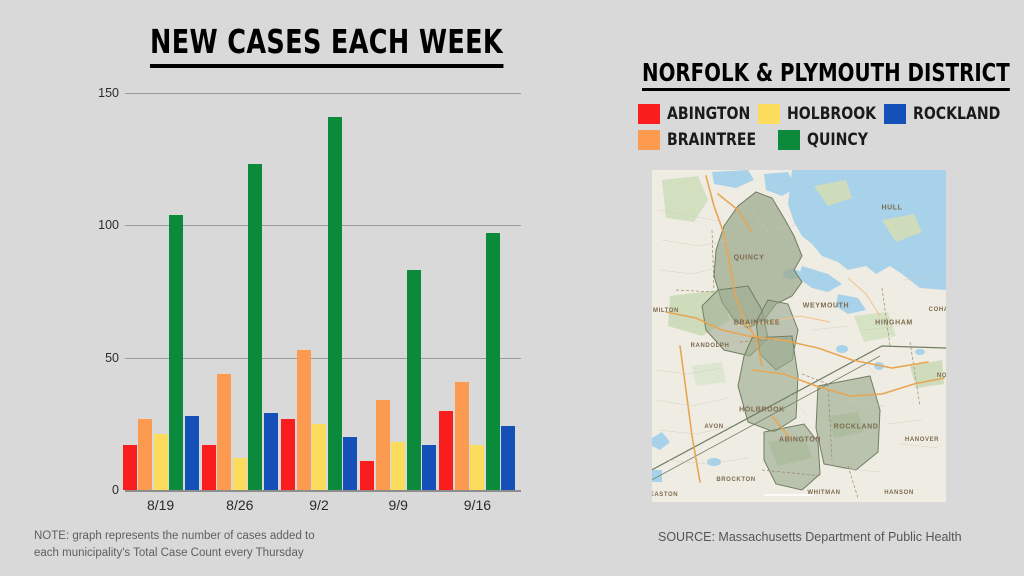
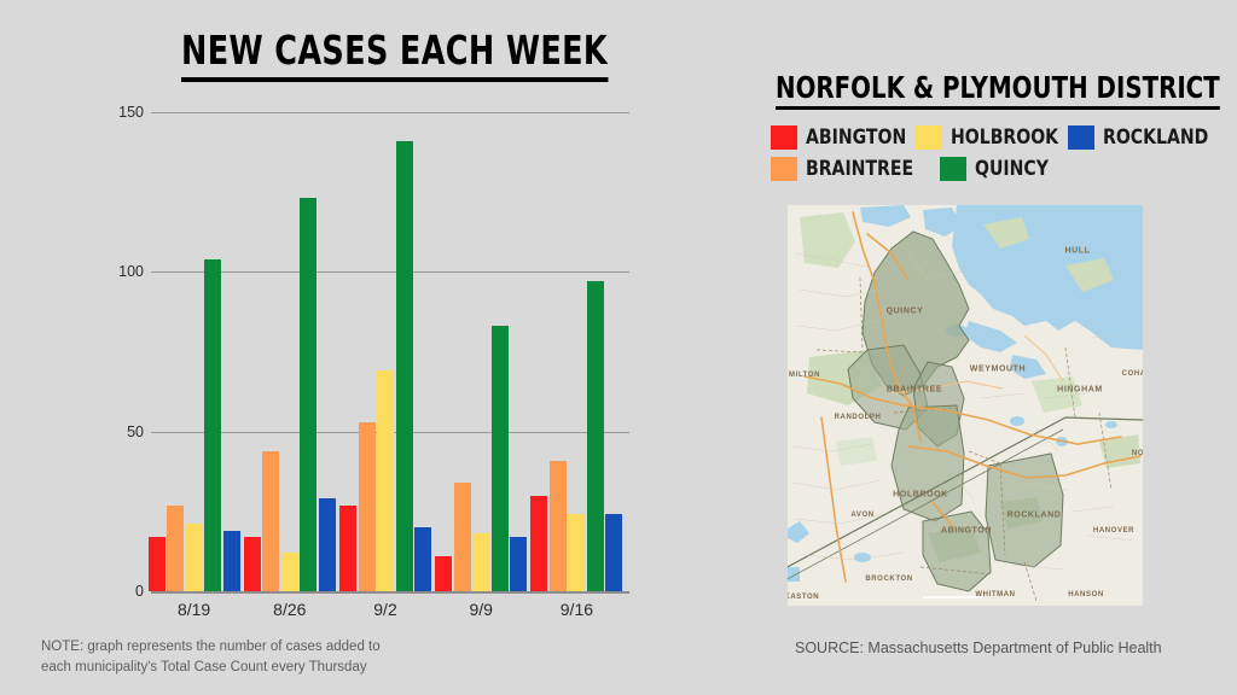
ROCKLAND/8/19: 28 -> 19
HOLBROOK/9/2: 25 -> 69
HOLBROOK/9/16: 17 -> 24
